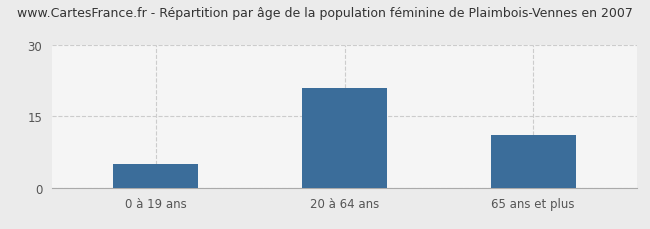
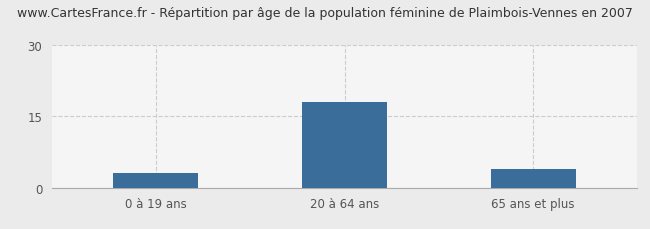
0 à 19 ans: 5 -> 3
20 à 64 ans: 21 -> 18
65 ans et plus: 11 -> 4
